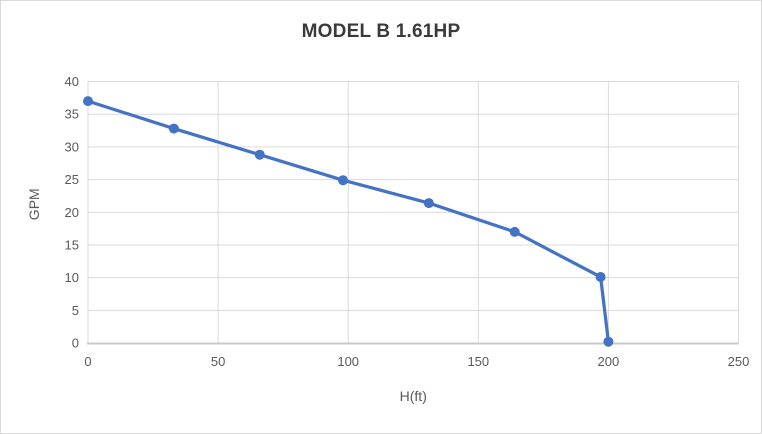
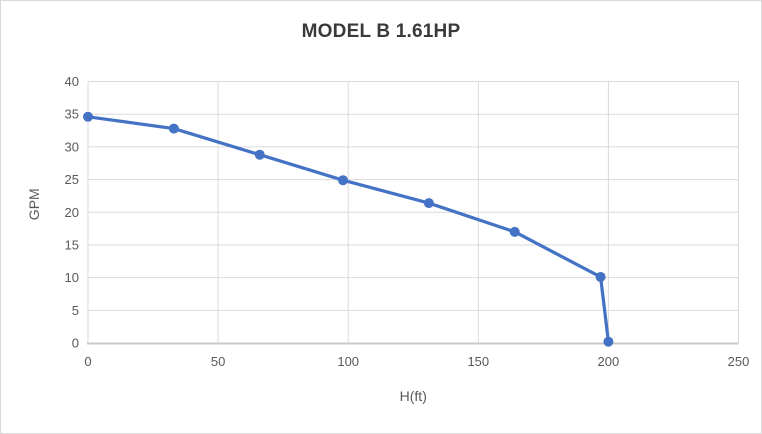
0: 37 -> 35
